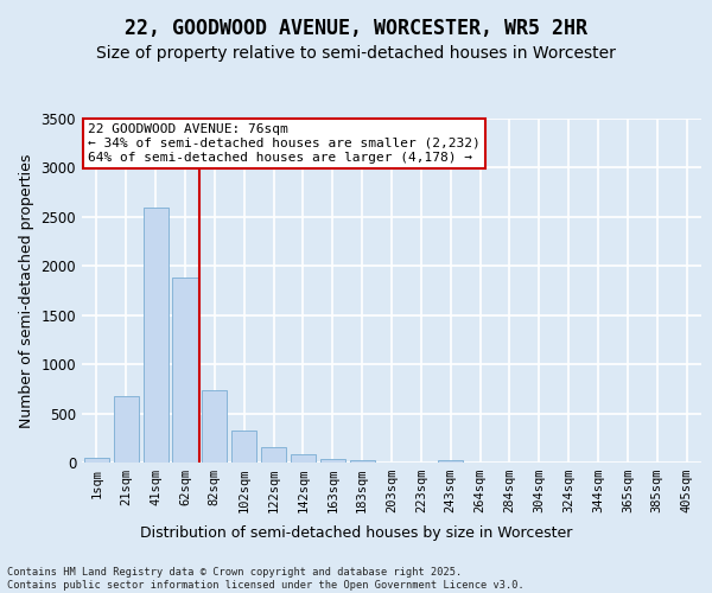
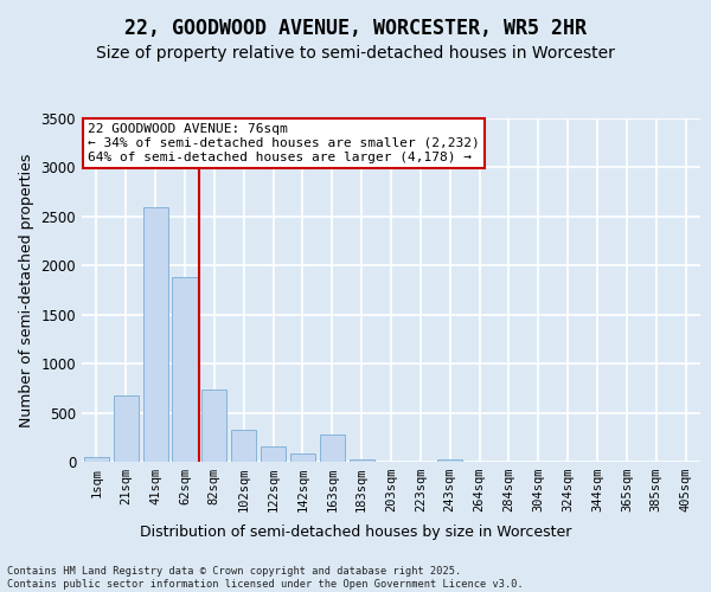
163sqm: 40 -> 280
